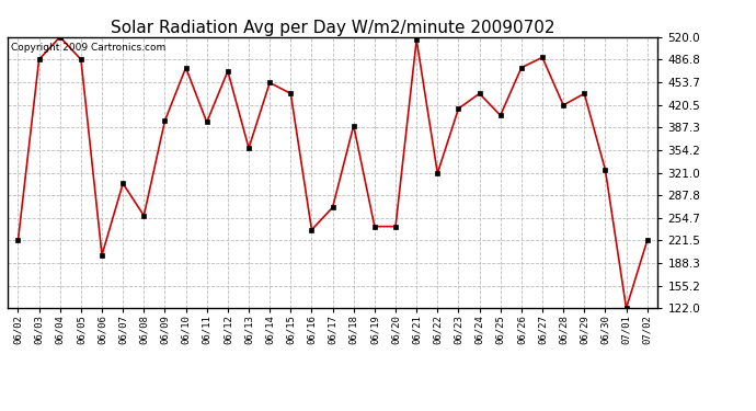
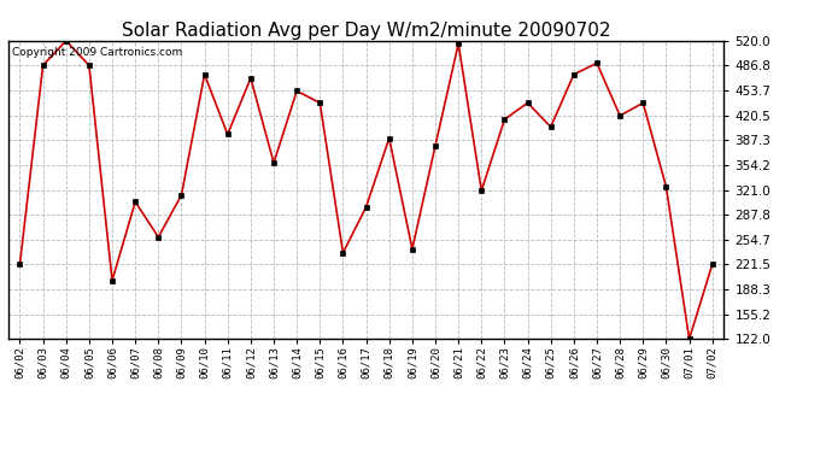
06/09: 397 -> 314
06/17: 270 -> 298
06/20: 242 -> 380
